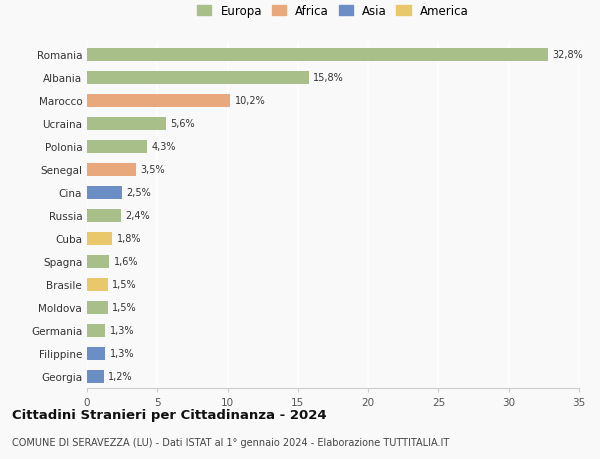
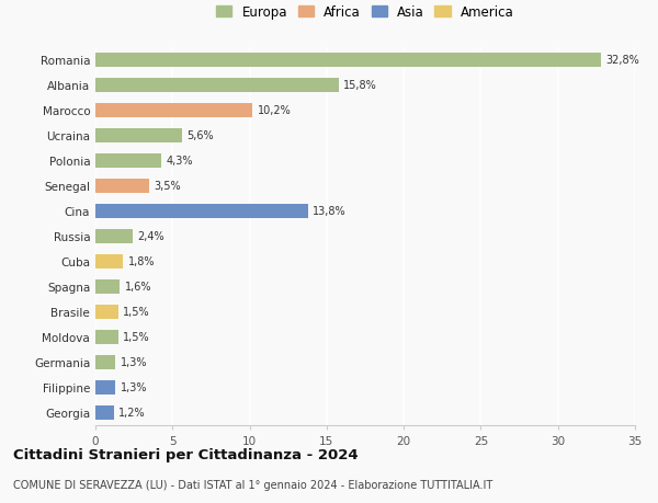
Cina: 2,5% -> 13,8%
